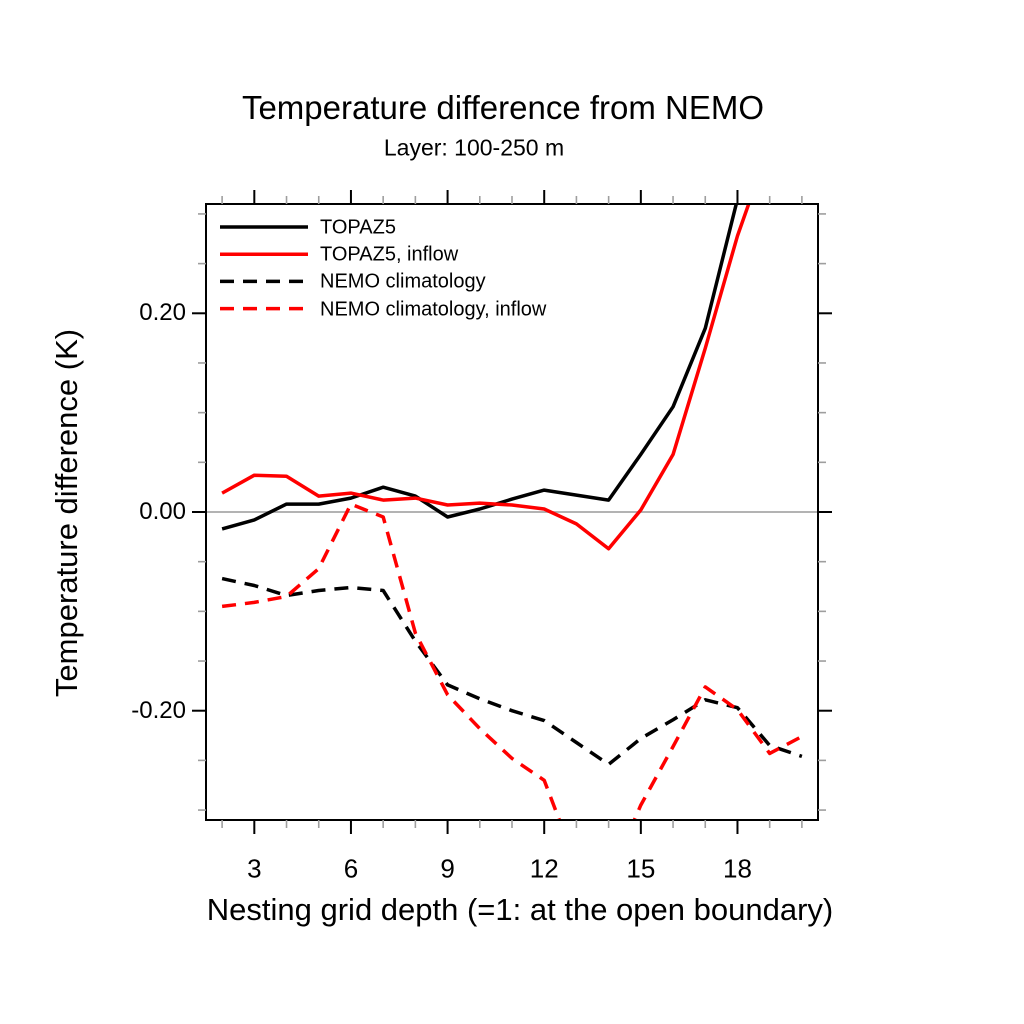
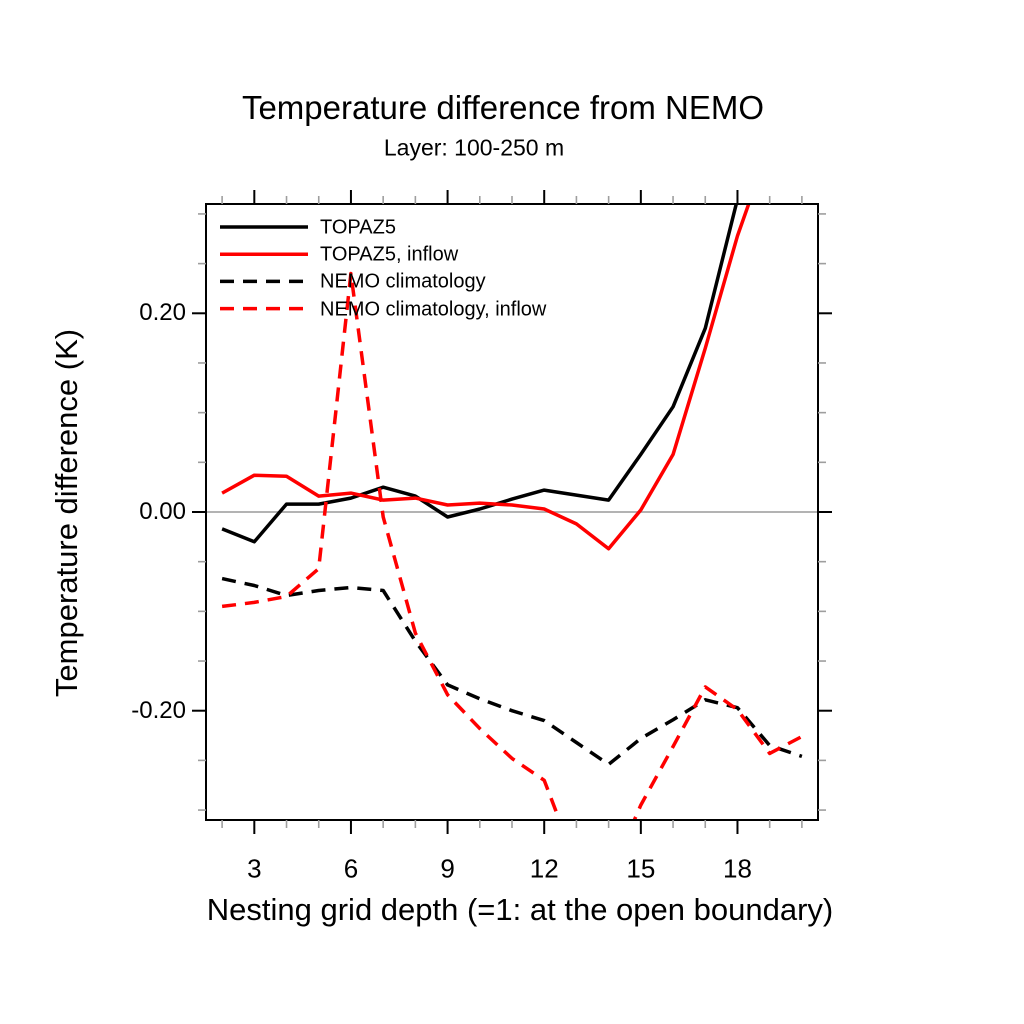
TOPAZ5/3: -0.01 -> -0.03
NEMO climatology, inflow/6: 0.01 -> 0.24
